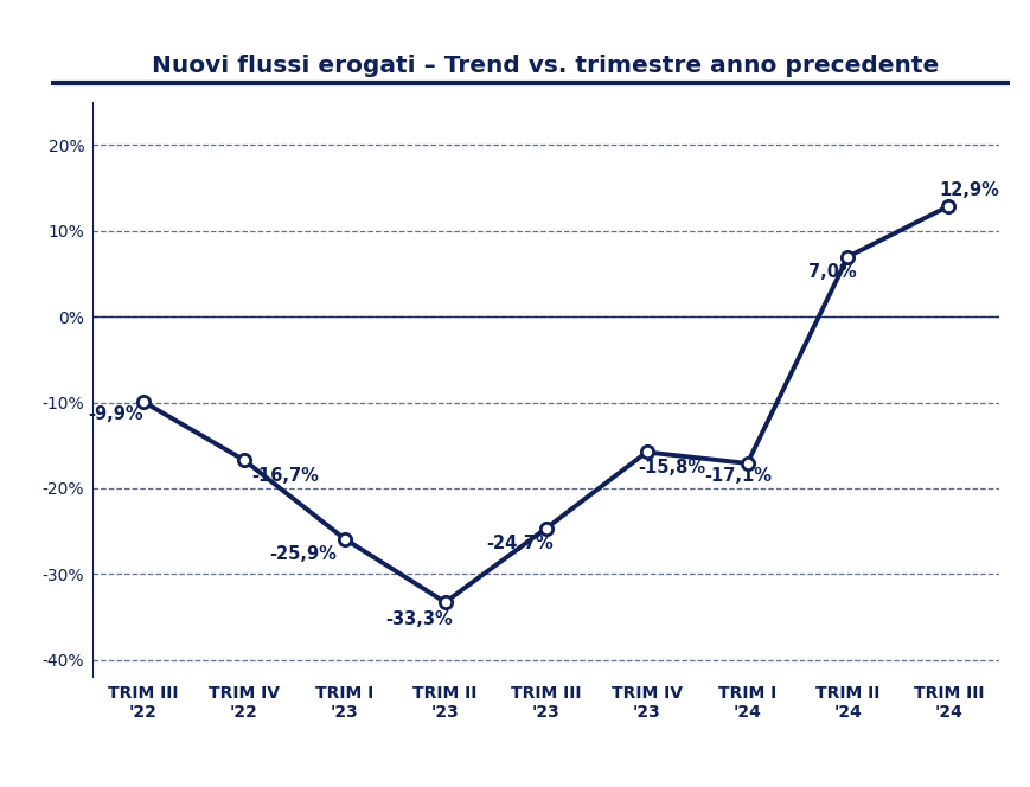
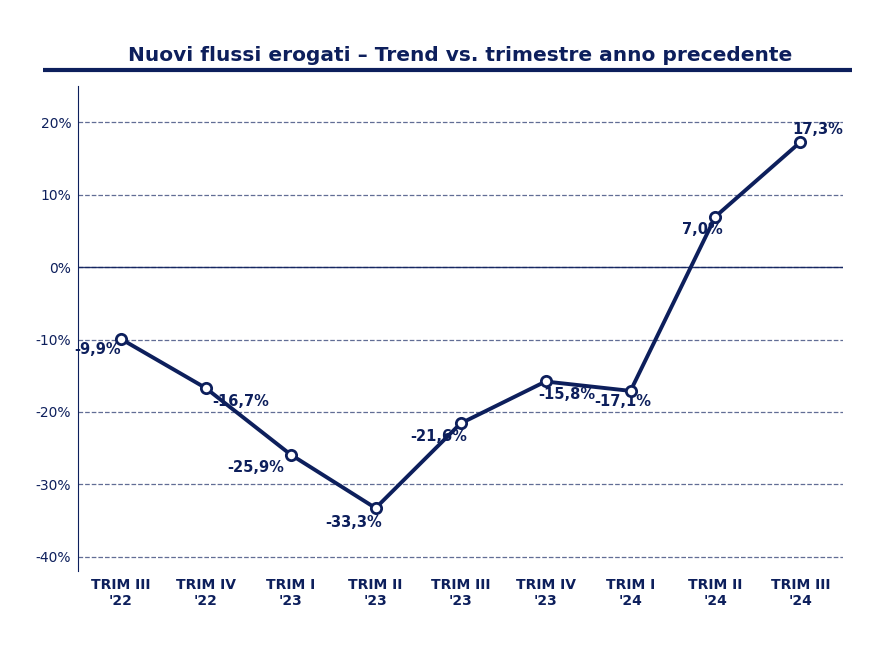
TRIM III '23: -24,7% -> -21,6%
TRIM III '24: 12,9% -> 17,3%
